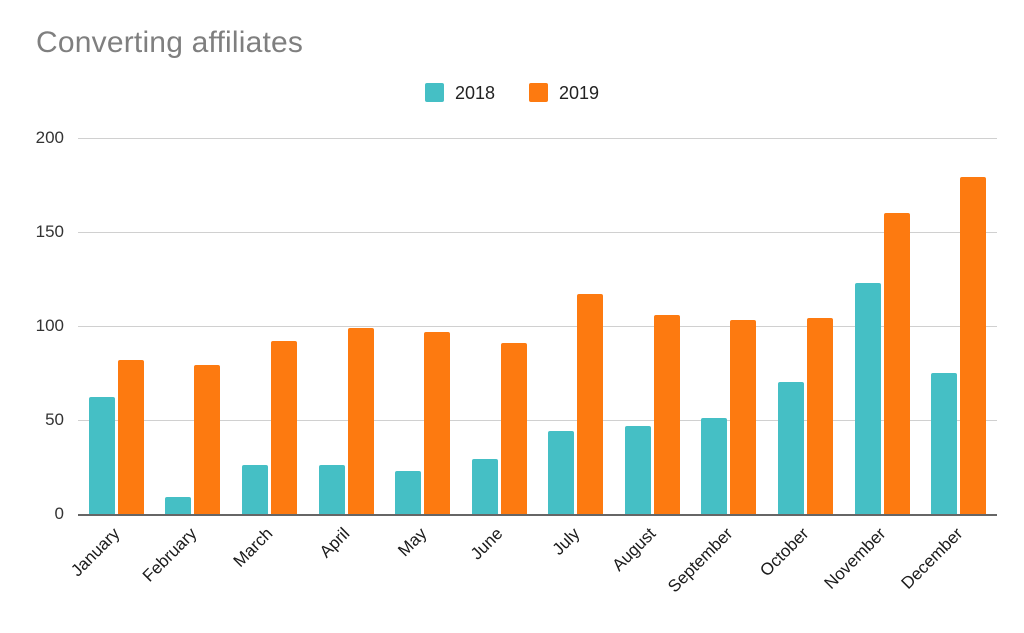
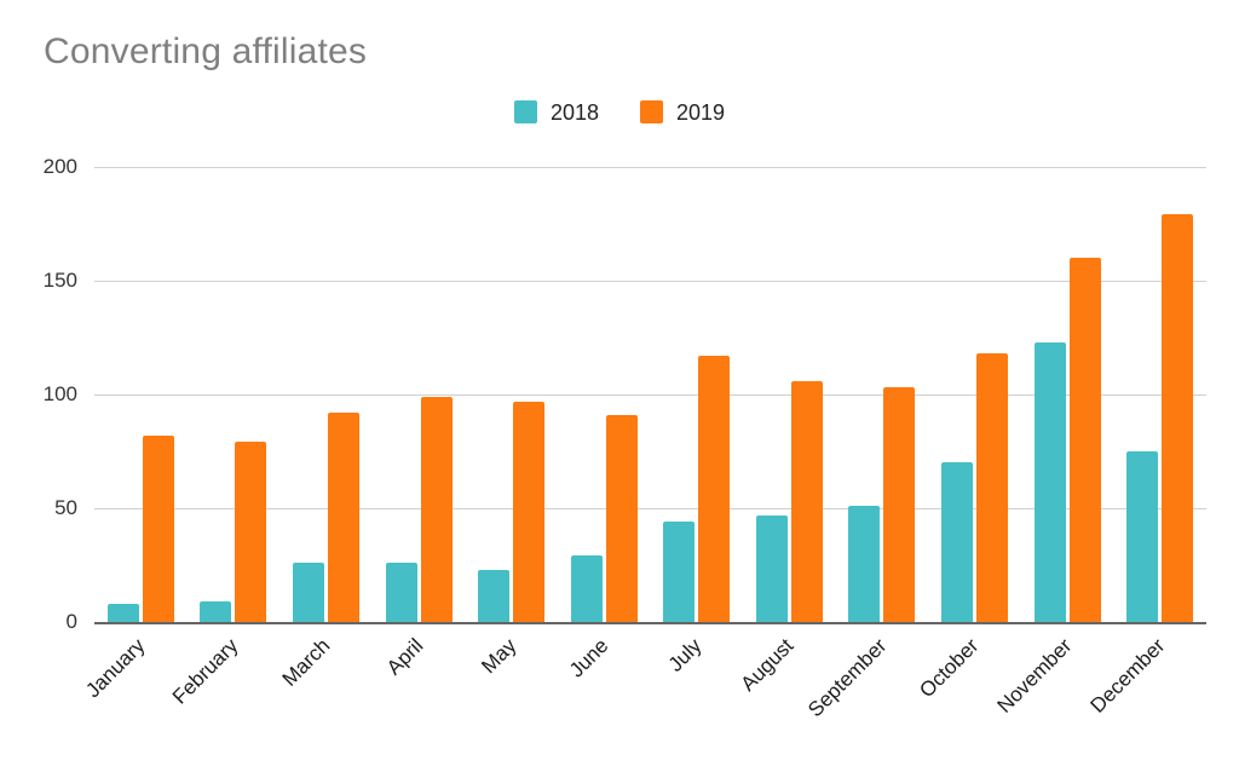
2018/January: 62 -> 8
2019/October: 104 -> 118
